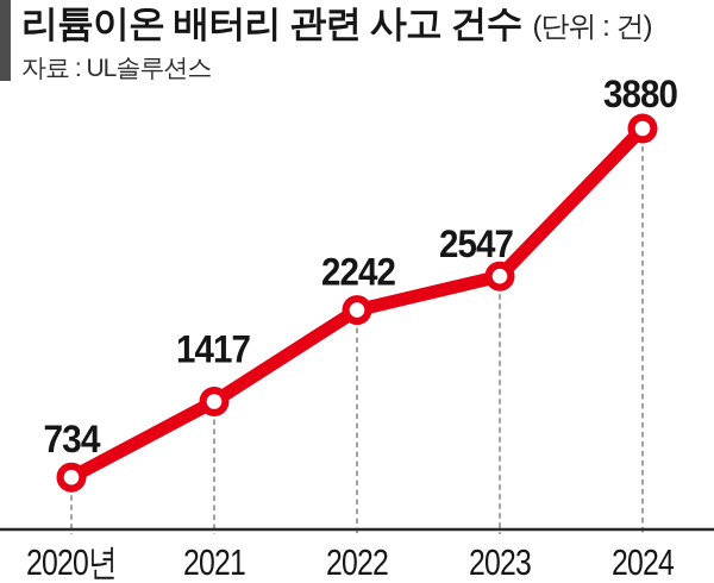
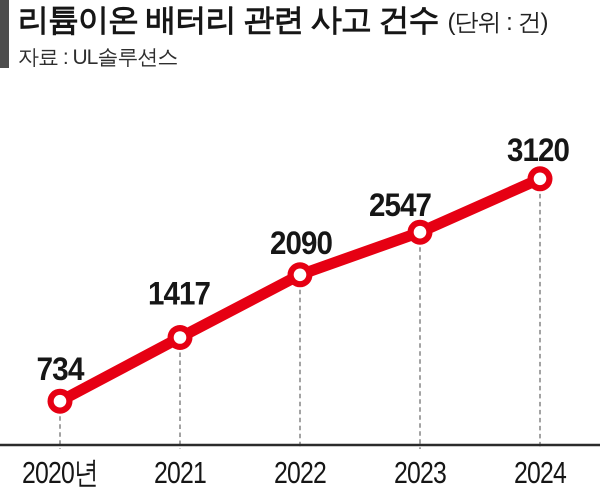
2022: 2242 -> 2090
2024: 3880 -> 3120
